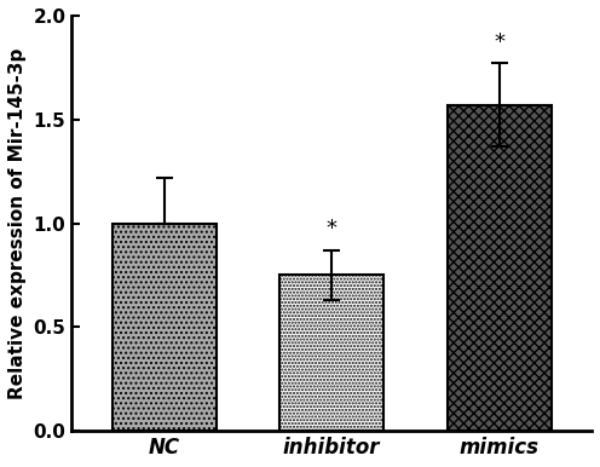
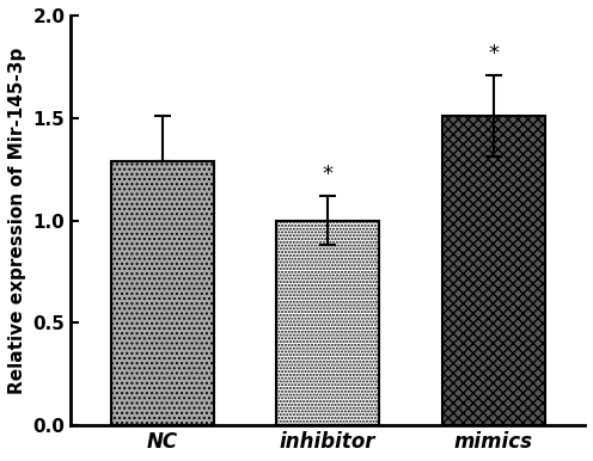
NC: 1.00 -> 1.29
inhibitor: 0.75 -> 1.00
mimics: 1.57 -> 1.51
